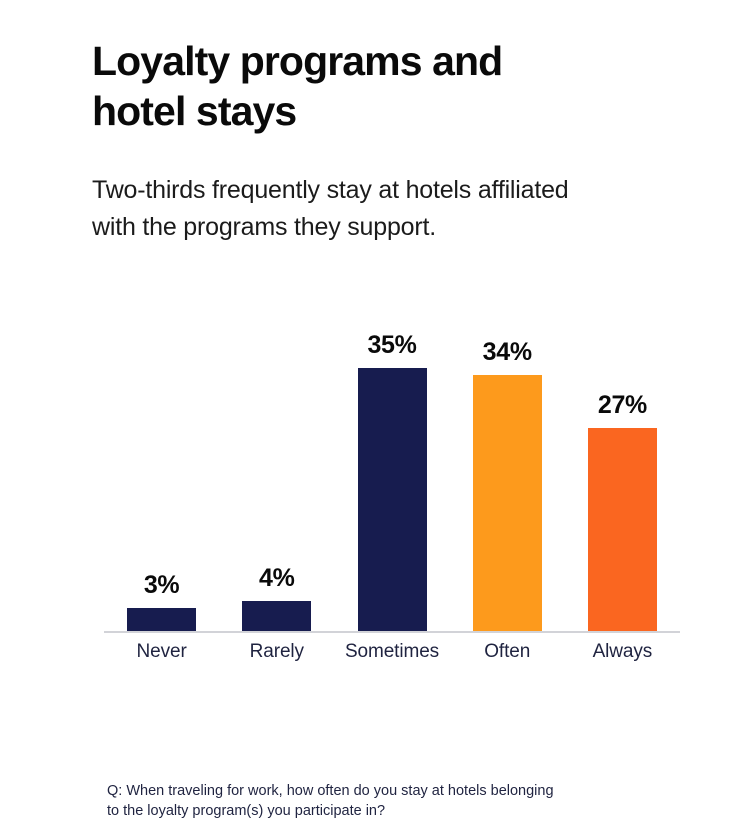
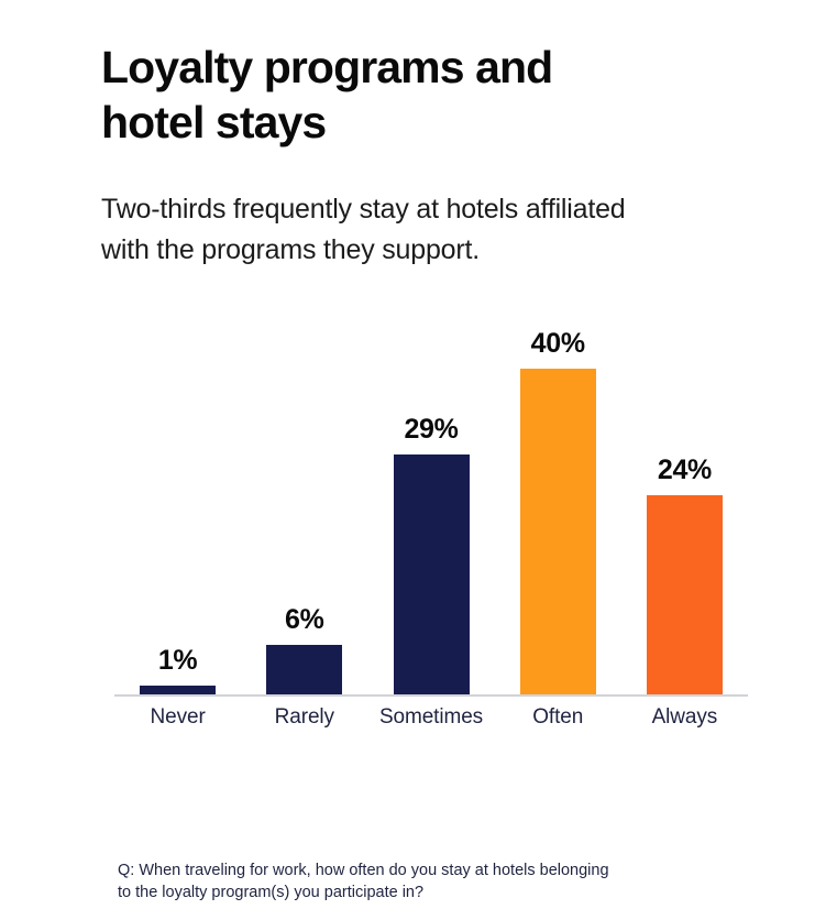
Never: 3% -> 1%
Rarely: 4% -> 6%
Sometimes: 35% -> 29%
Often: 34% -> 40%
Always: 27% -> 24%
